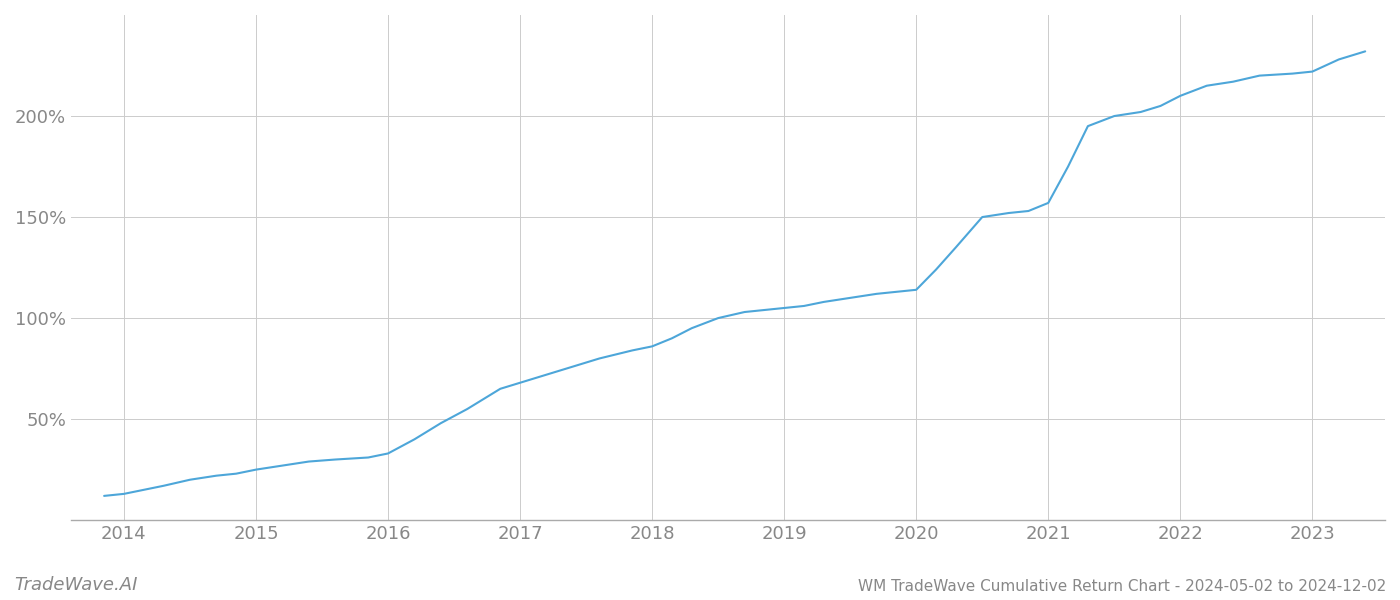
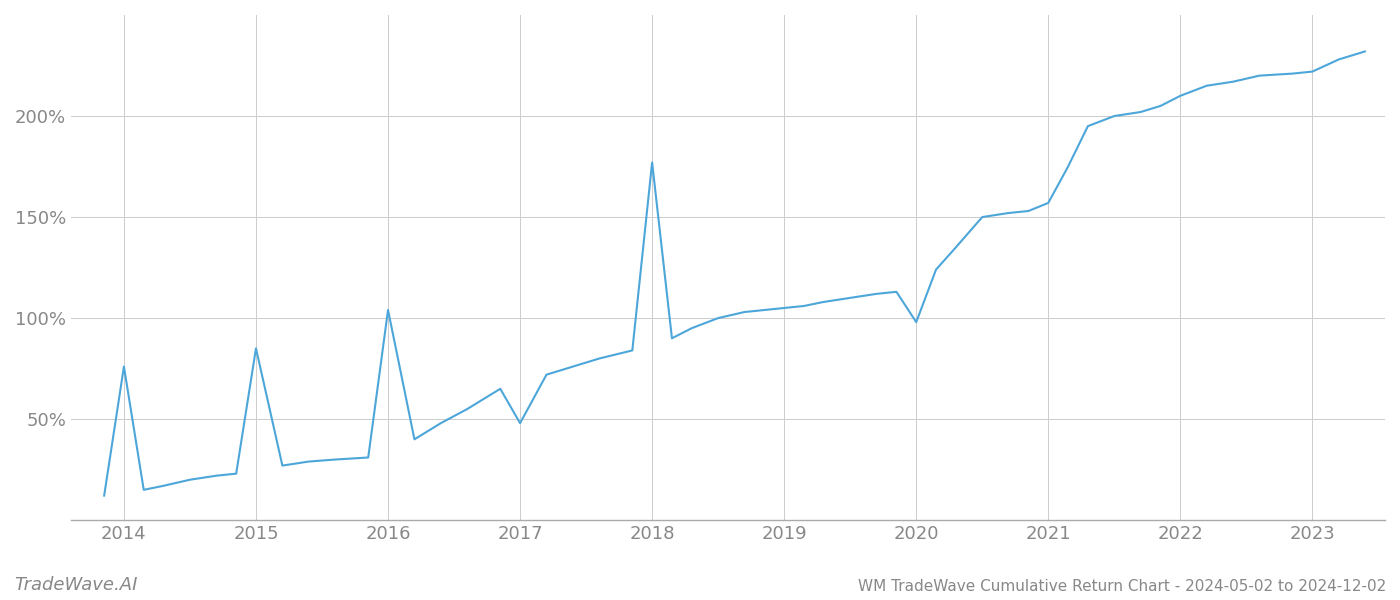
2014: 13% -> 76%
2015: 25% -> 85%
2016: 33% -> 104%
2017: 68% -> 48%
2018: 86% -> 177%
2020: 114% -> 98%
